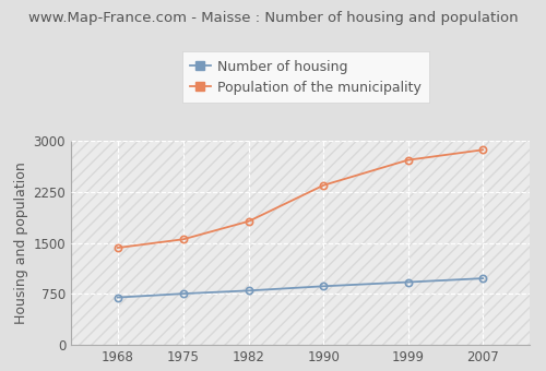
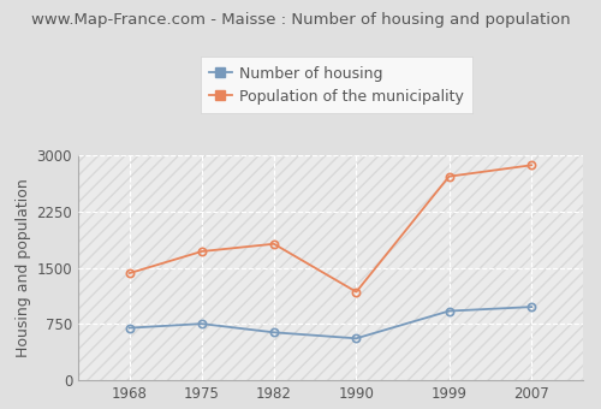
Population of the municipality/1975: 1560 -> 1720
Number of housing/1982: 800 -> 640
Number of housing/1990: 860 -> 560
Population of the municipality/1990: 2350 -> 1180
